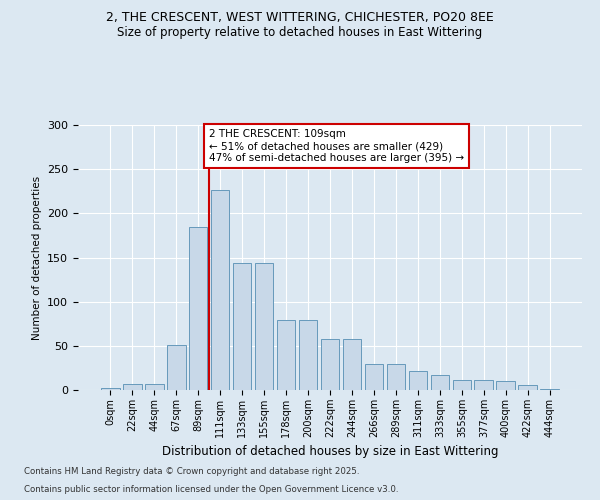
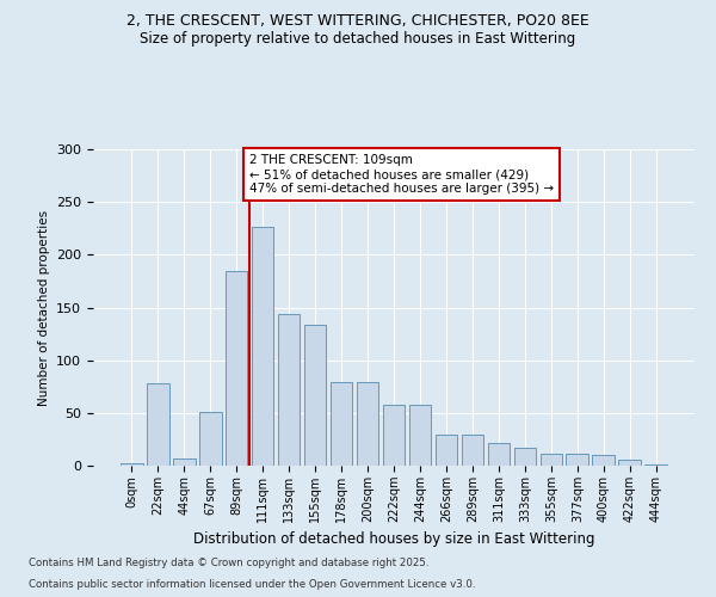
22sqm: 7 -> 78
155sqm: 144 -> 134
